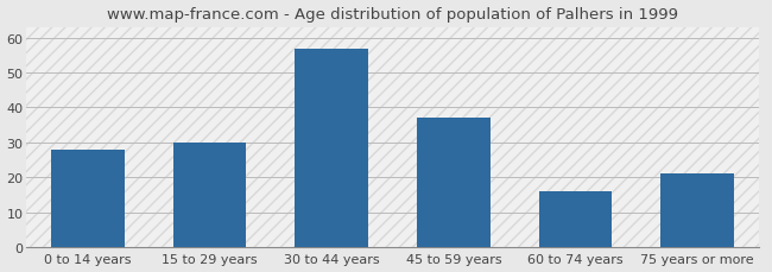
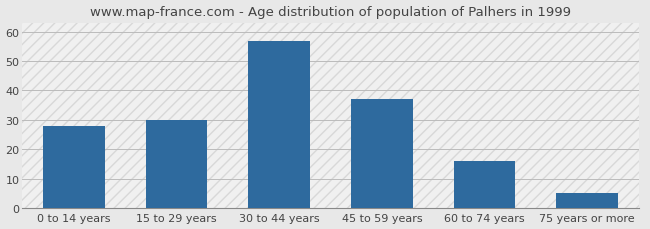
75 years or more: 21 -> 5
